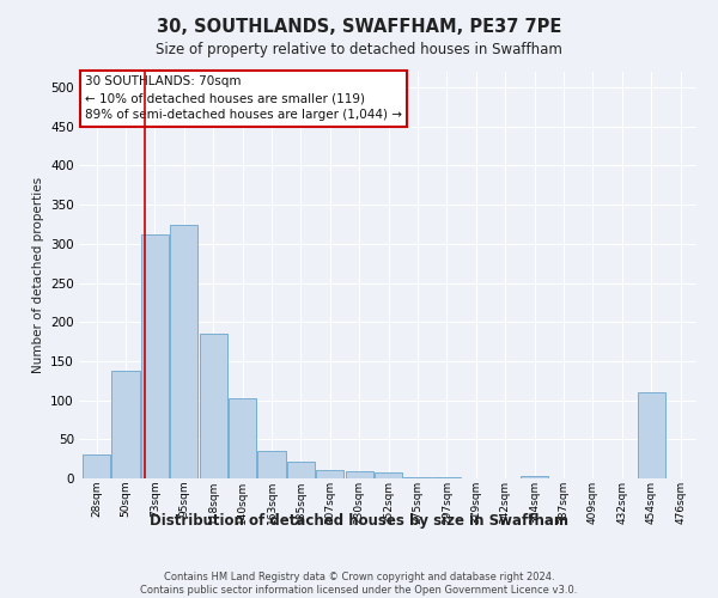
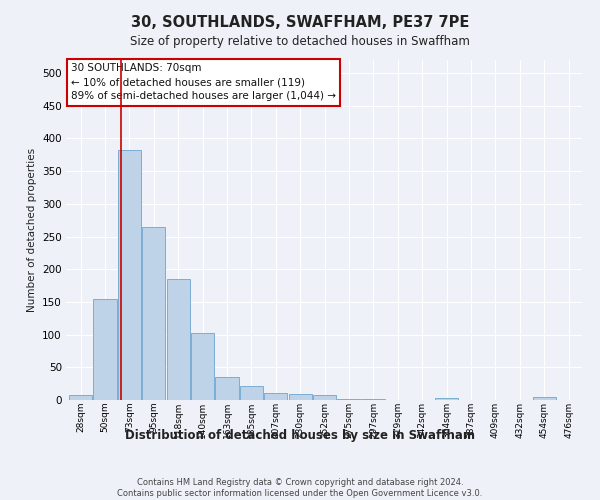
28sqm: 30 -> 7
50sqm: 138 -> 155
73sqm: 312 -> 383
95sqm: 324 -> 265
454sqm: 110 -> 4
